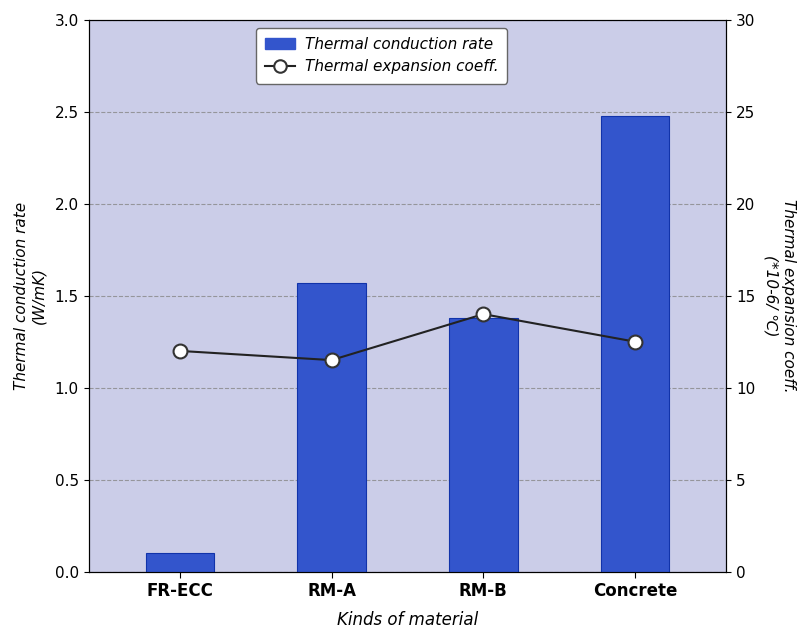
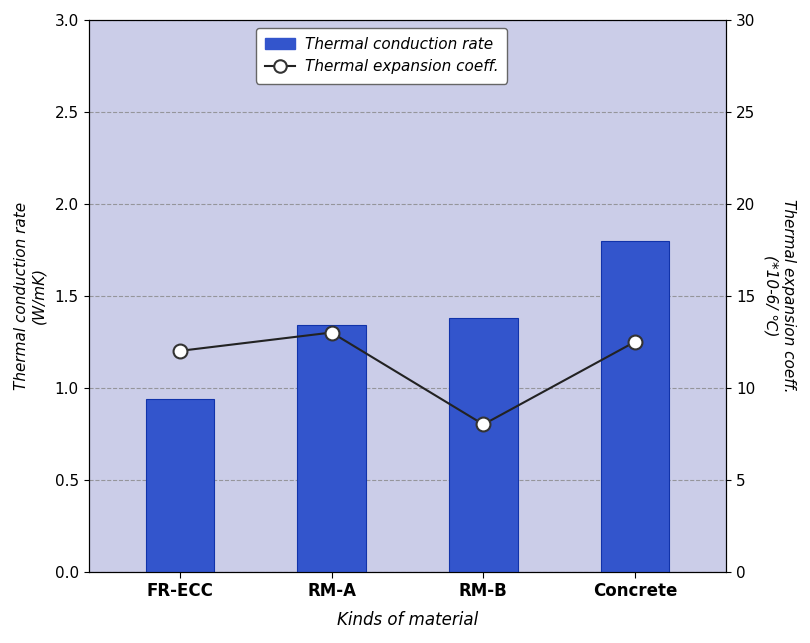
Thermal conduction rate/FR-ECC: 0.10 -> 0.94
Thermal conduction rate/RM-A: 1.57 -> 1.34
Thermal expansion coeff./RM-A: 11.5 -> 13.0
Thermal expansion coeff./RM-B: 14.0 -> 8.0
Thermal conduction rate/Concrete: 2.48 -> 1.80
